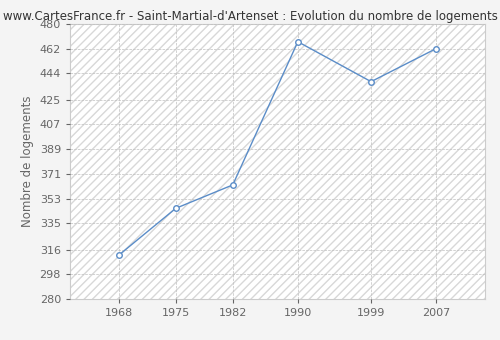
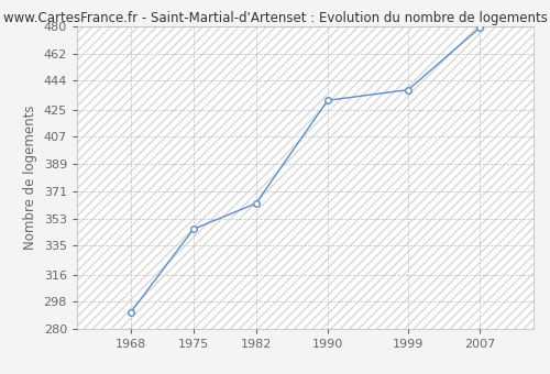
1968: 312 -> 291
1990: 467 -> 431
2007: 462 -> 479
